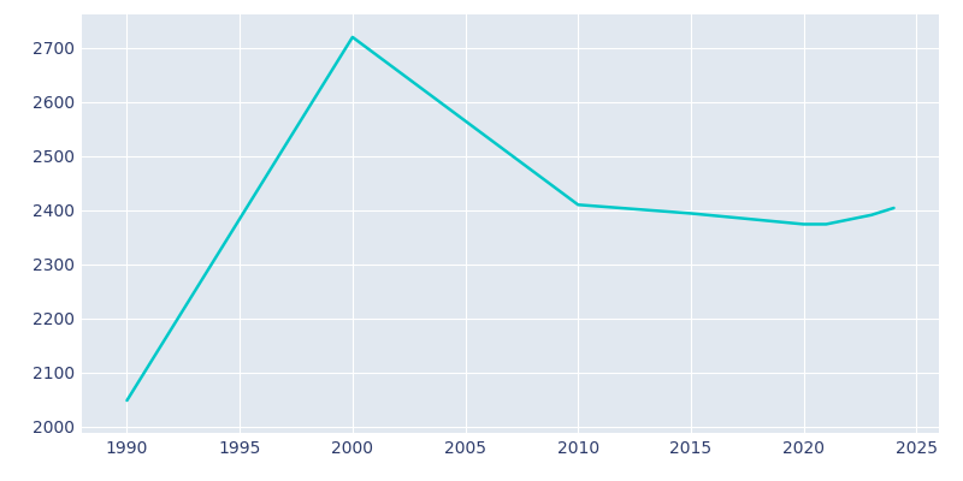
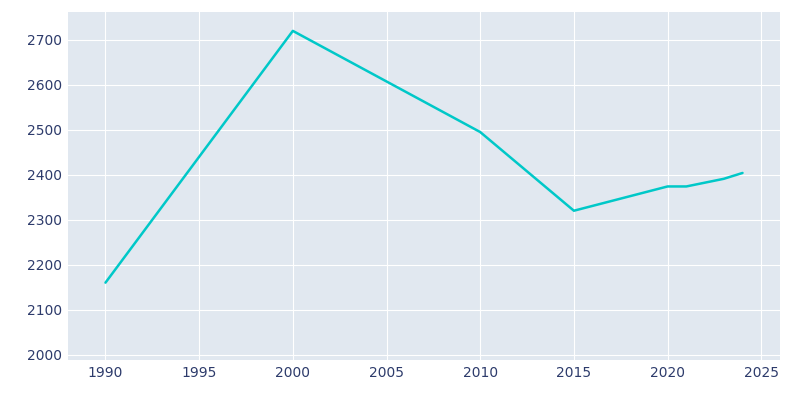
1990: 2048 -> 2160
2010: 2410 -> 2495
2015: 2394 -> 2320
